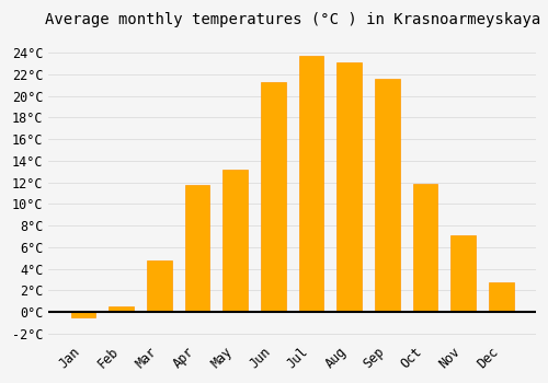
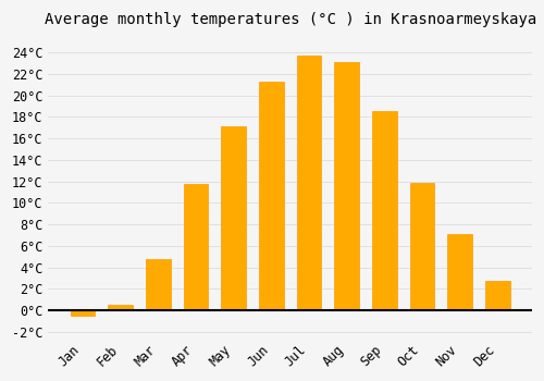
May: 13.2°C -> 17.1°C
Sep: 21.6°C -> 18.5°C
